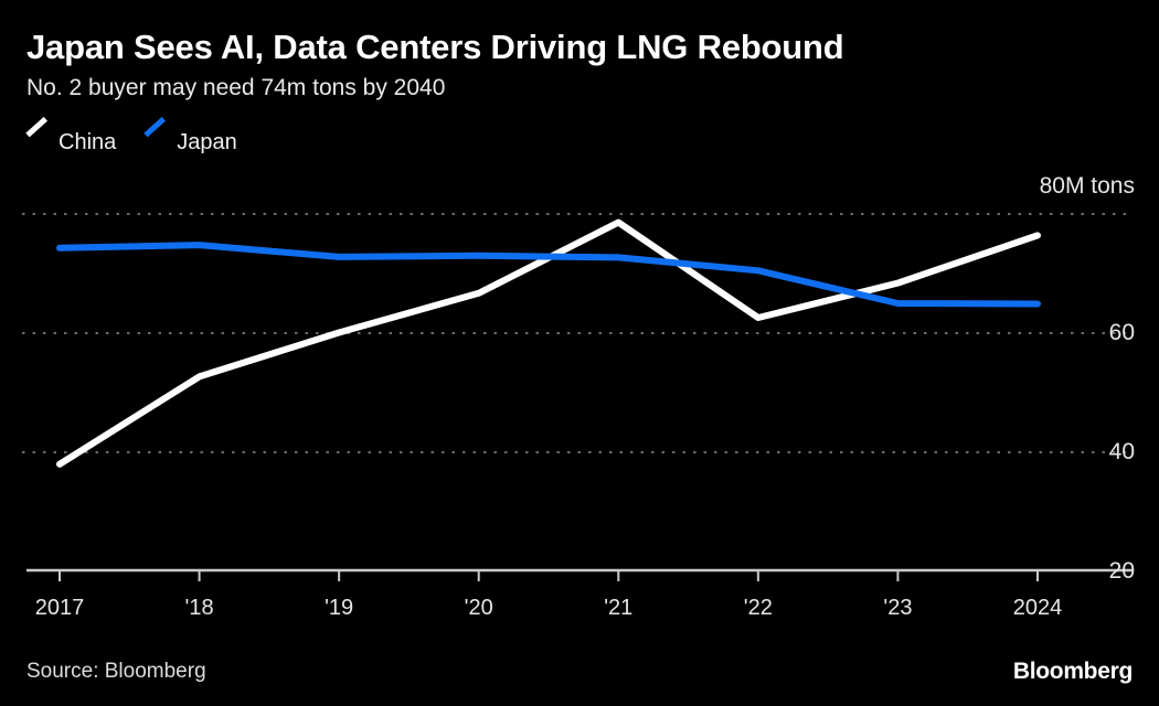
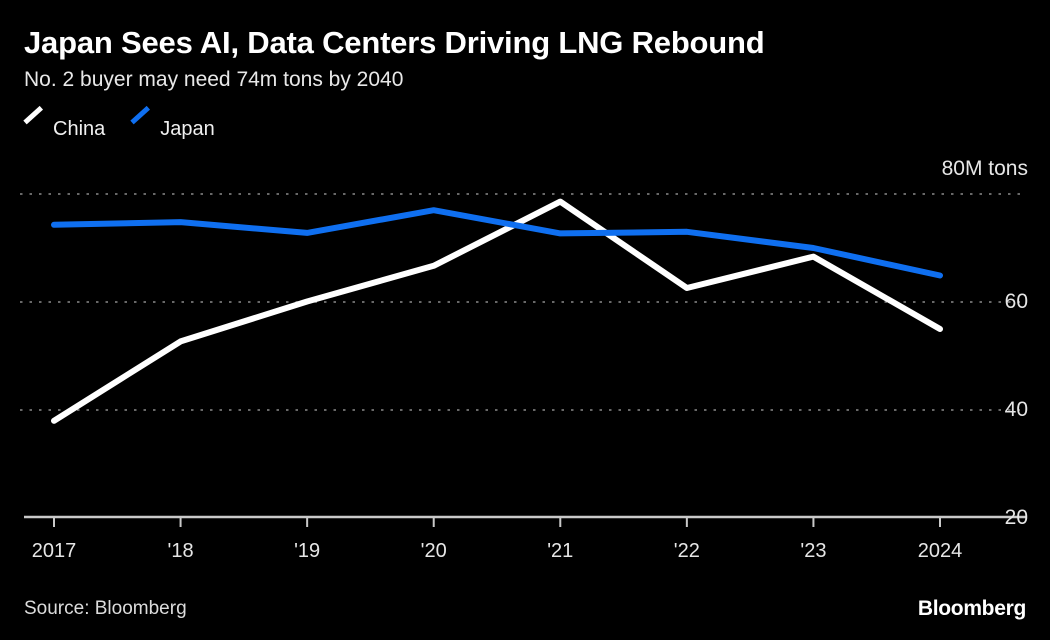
Japan/'20: 73 -> 77
Japan/'22: 70 -> 73
Japan/'23: 65 -> 70
China/2024: 76 -> 55
